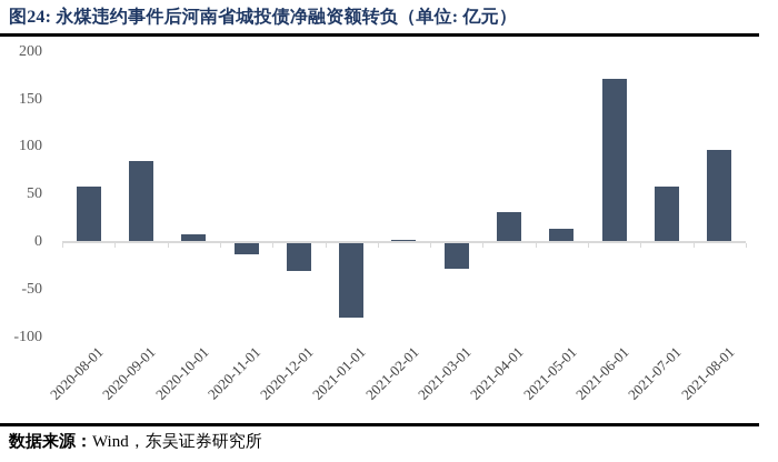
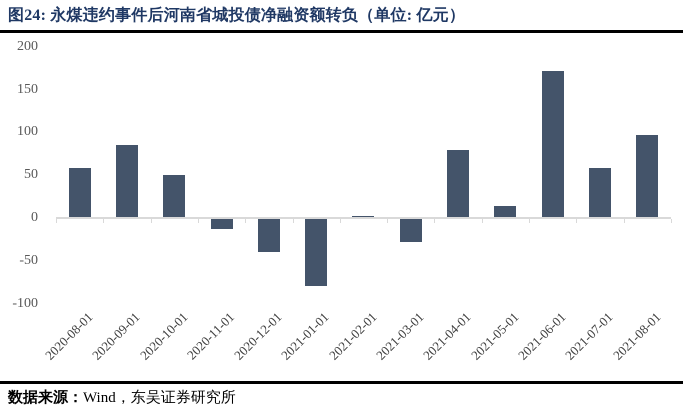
2020-10-01: 10 -> 50
2020-12-01: -30 -> -40
2021-04-01: 30 -> 80
